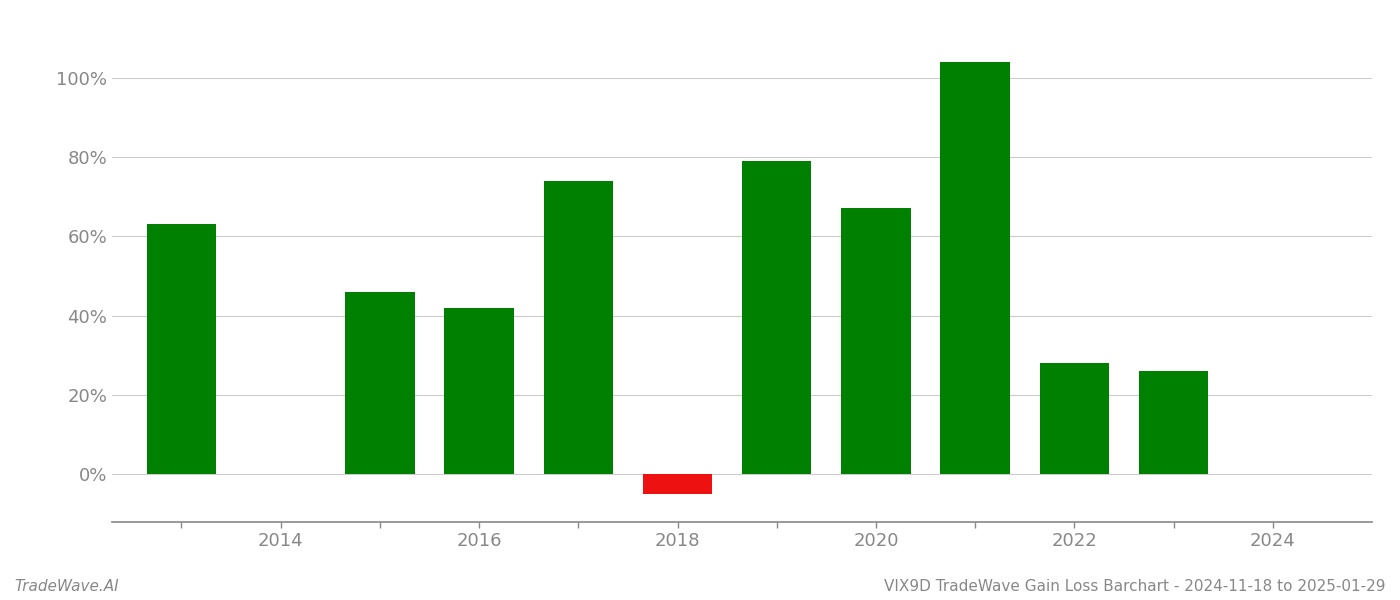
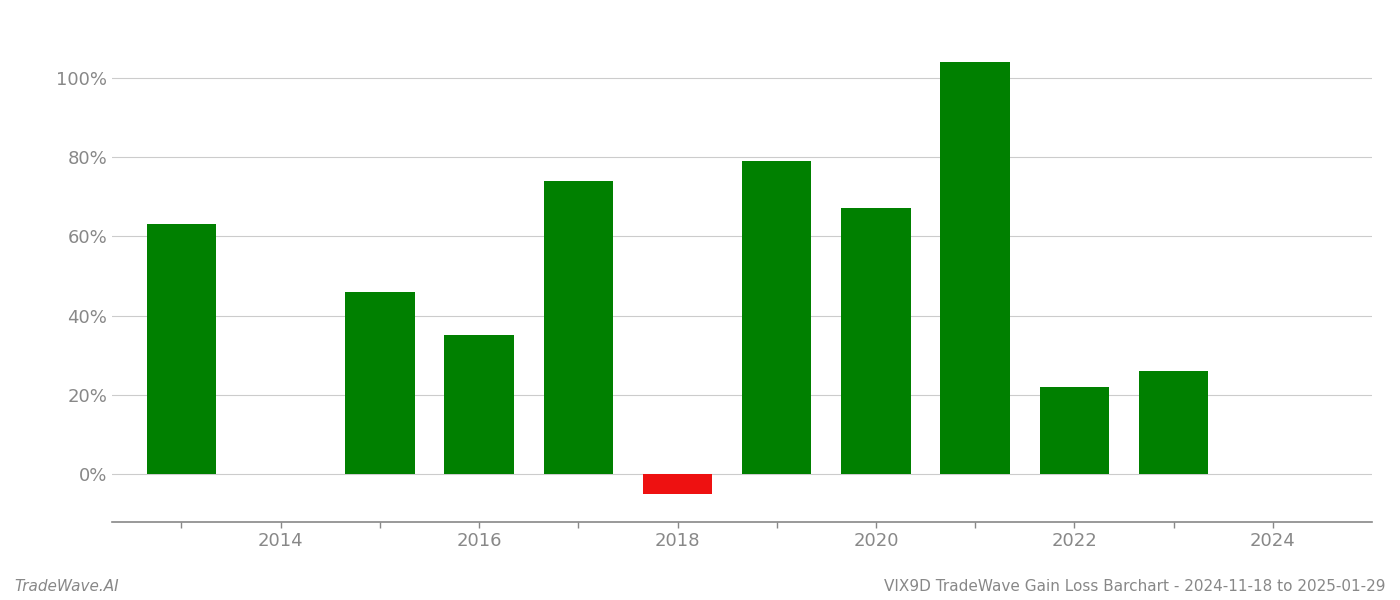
2016: 42% -> 35%
2022: 28% -> 22%
